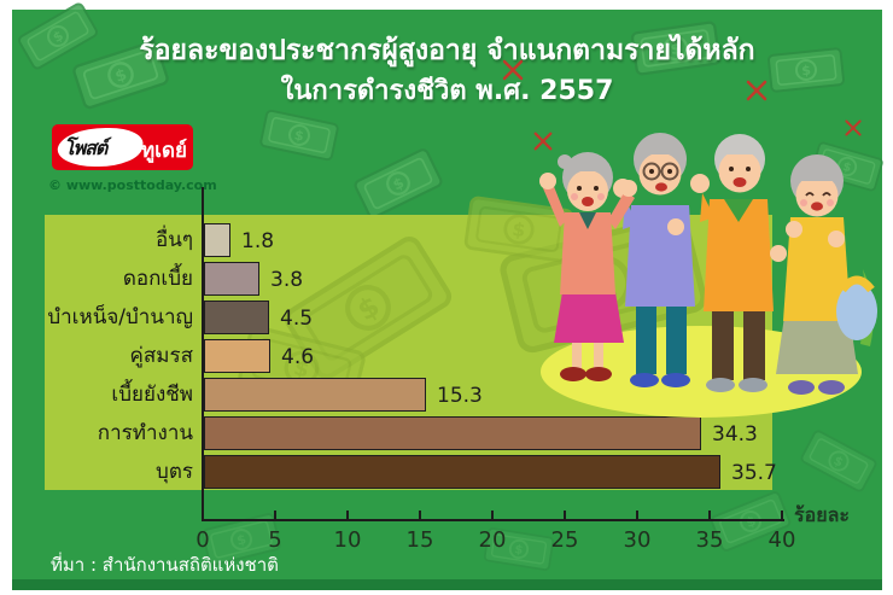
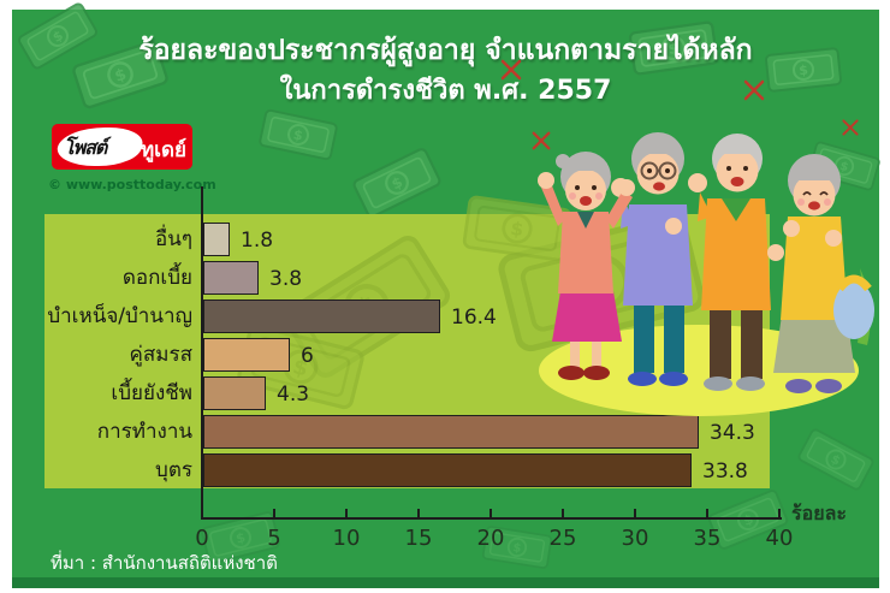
บำเหน็จ/บำนาญ: 4.5 -> 16.4
คู่สมรส: 4.6 -> 6
เบี้ยยังชีพ: 15.3 -> 4.3
บุตร: 35.7 -> 33.8
